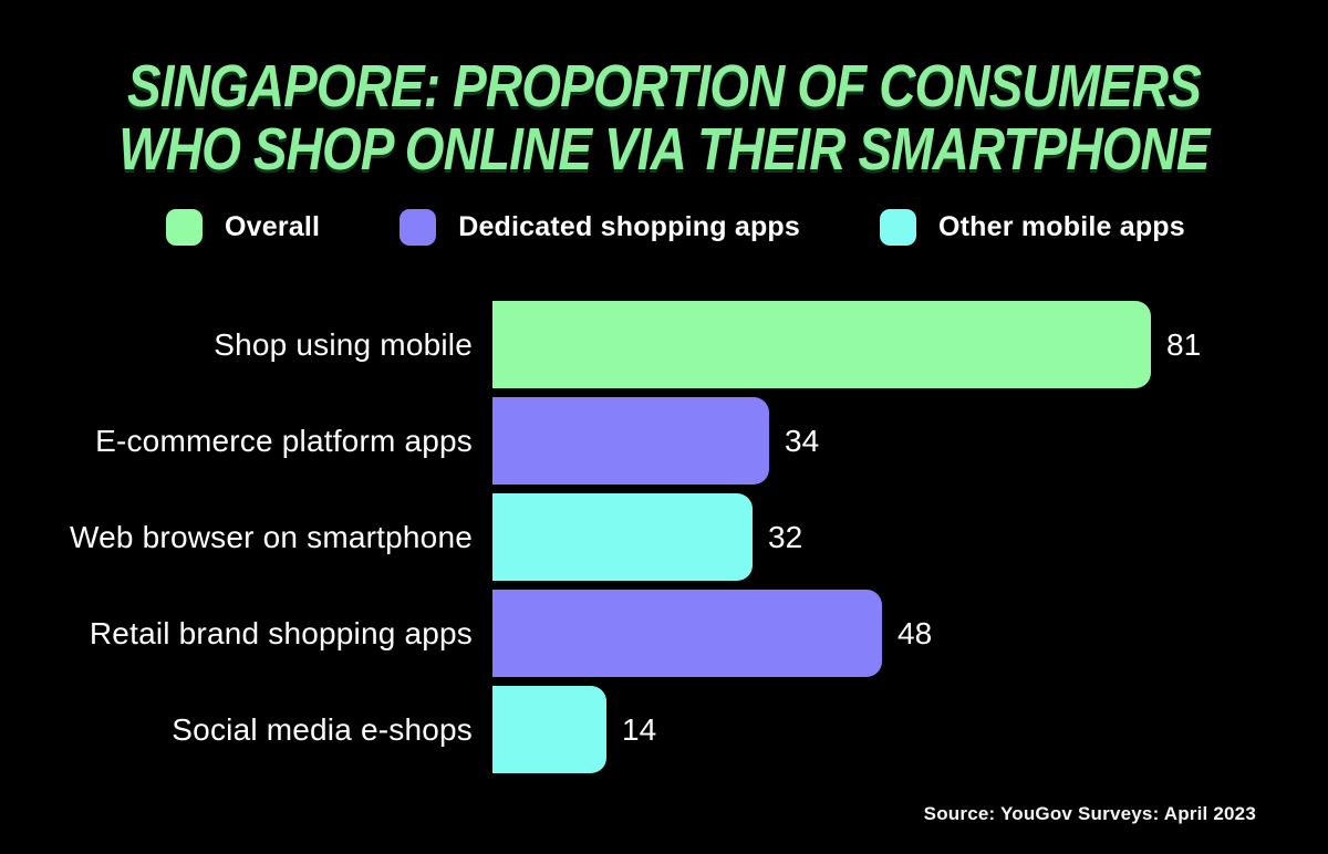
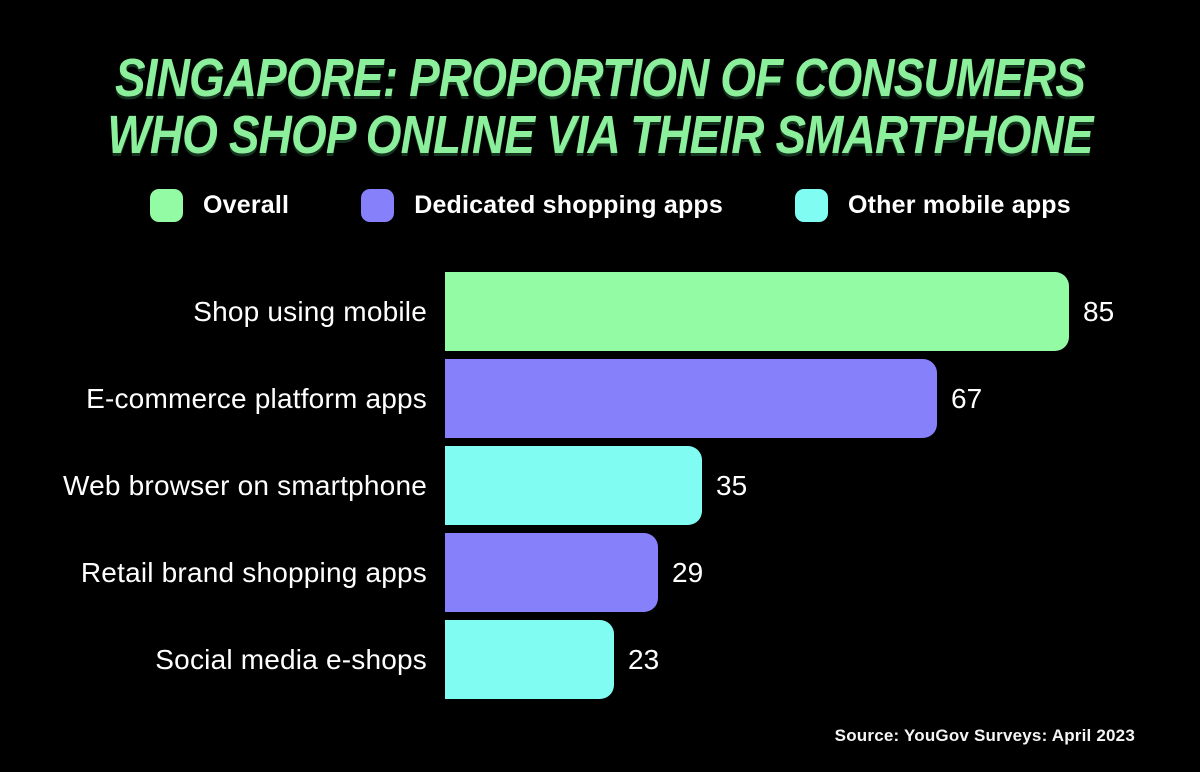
Shop using mobile: 81 -> 85
E-commerce platform apps: 34 -> 67
Web browser on smartphone: 32 -> 35
Retail brand shopping apps: 48 -> 29
Social media e-shops: 14 -> 23
